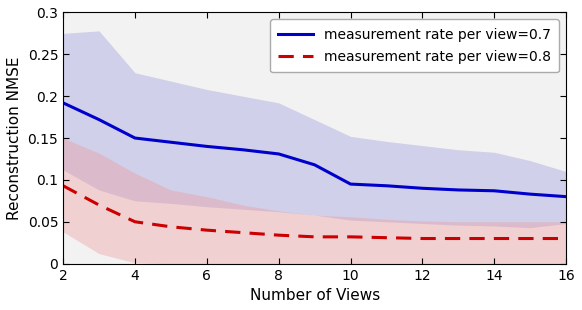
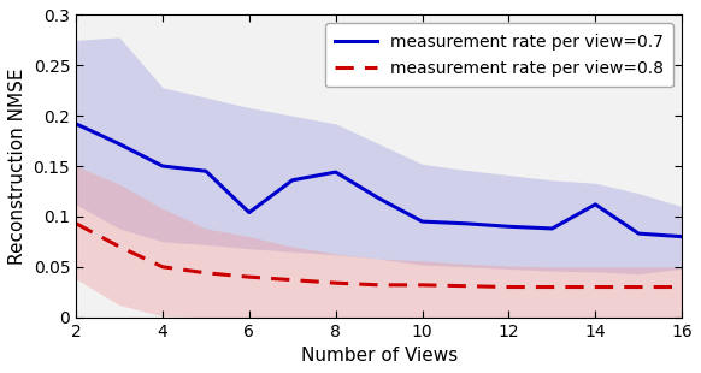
measurement rate per view=0.7/6: 0.140 -> 0.104
measurement rate per view=0.7/8: 0.131 -> 0.144
measurement rate per view=0.7/14: 0.087 -> 0.112
